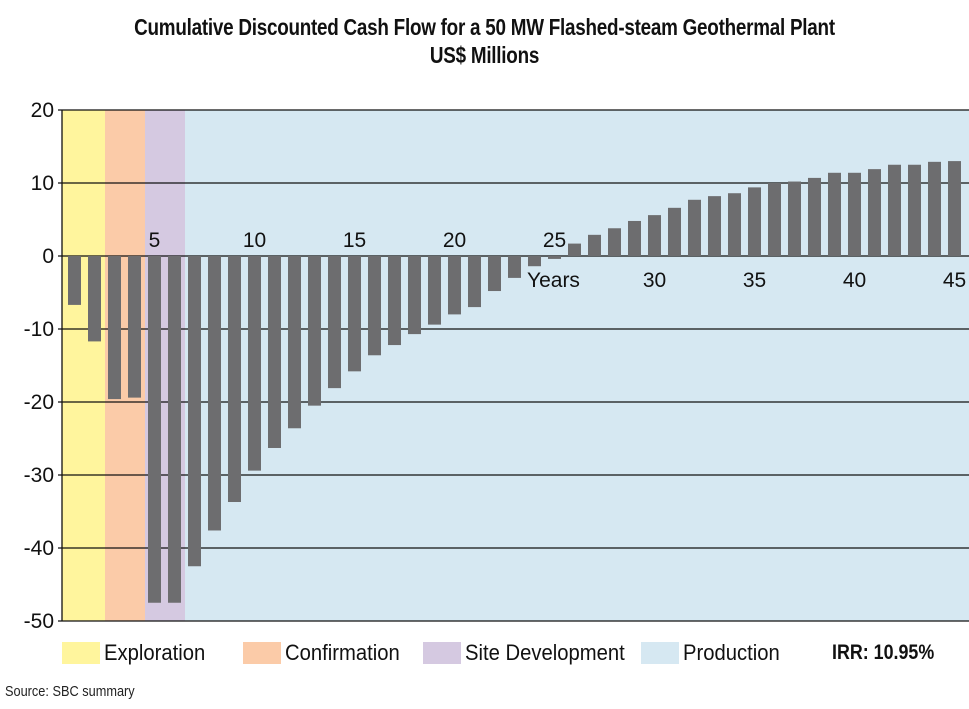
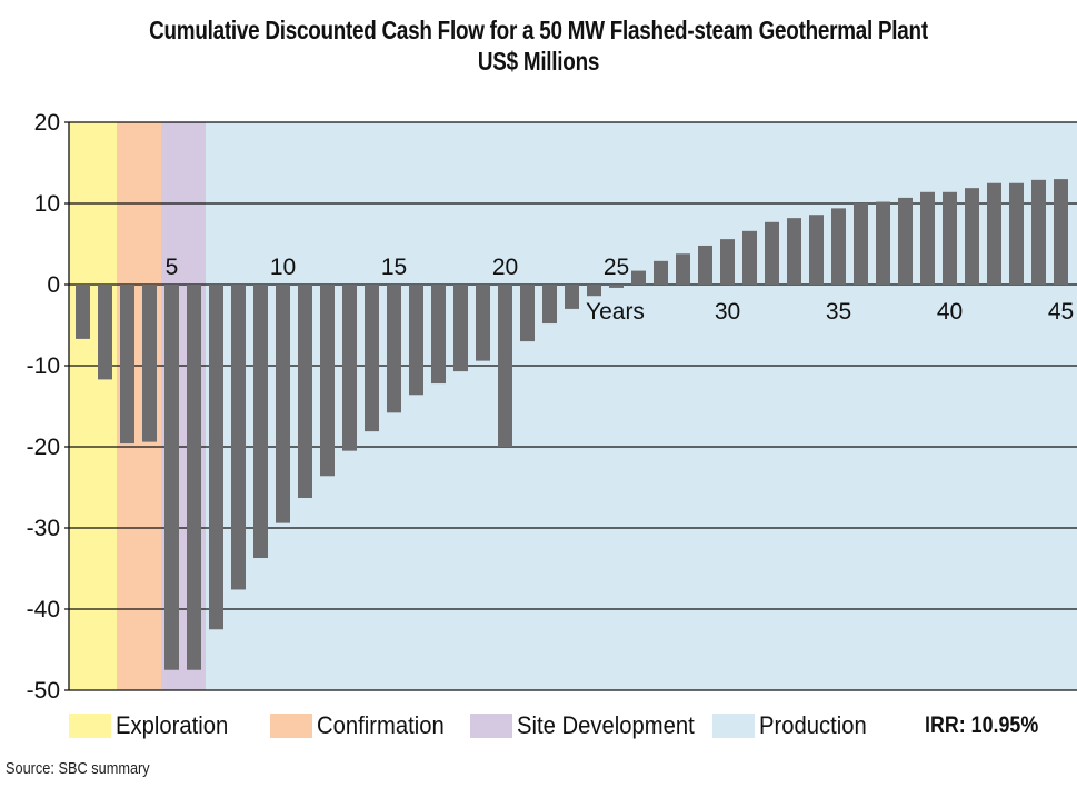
20: -8 -> -20
